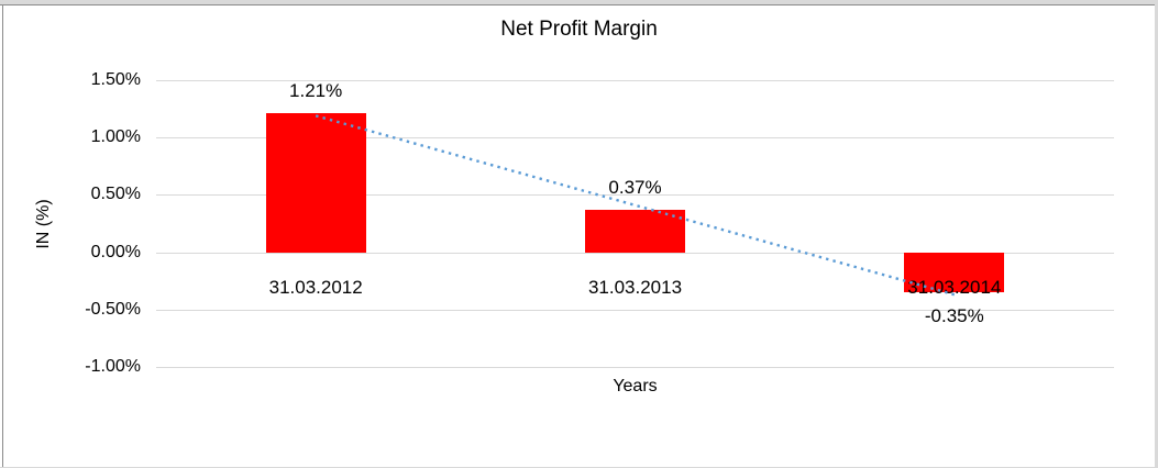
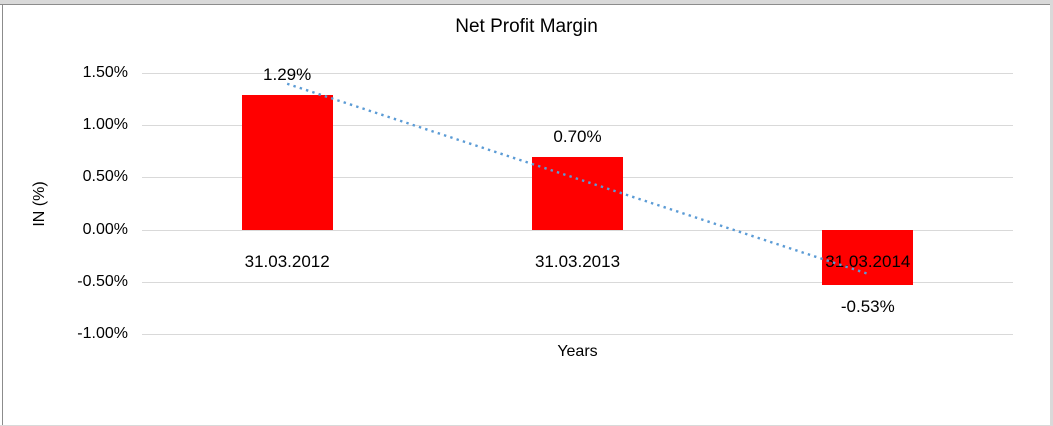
31.03.2012: 1.21% -> 1.29%
31.03.2013: 0.37% -> 0.70%
31.03.2014: -0.35% -> -0.53%
